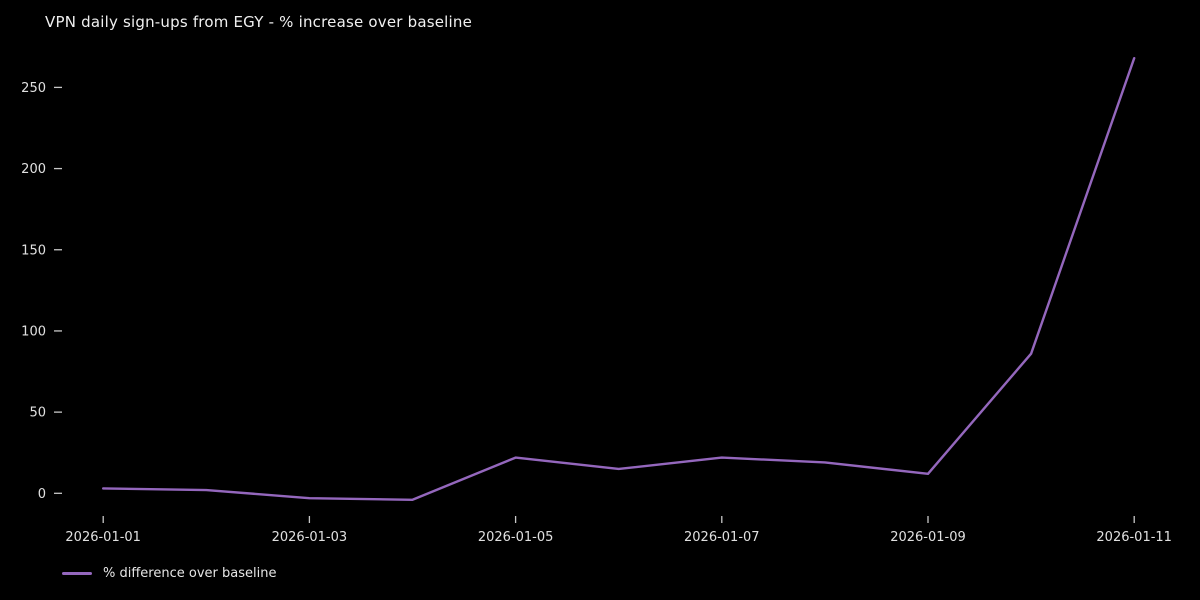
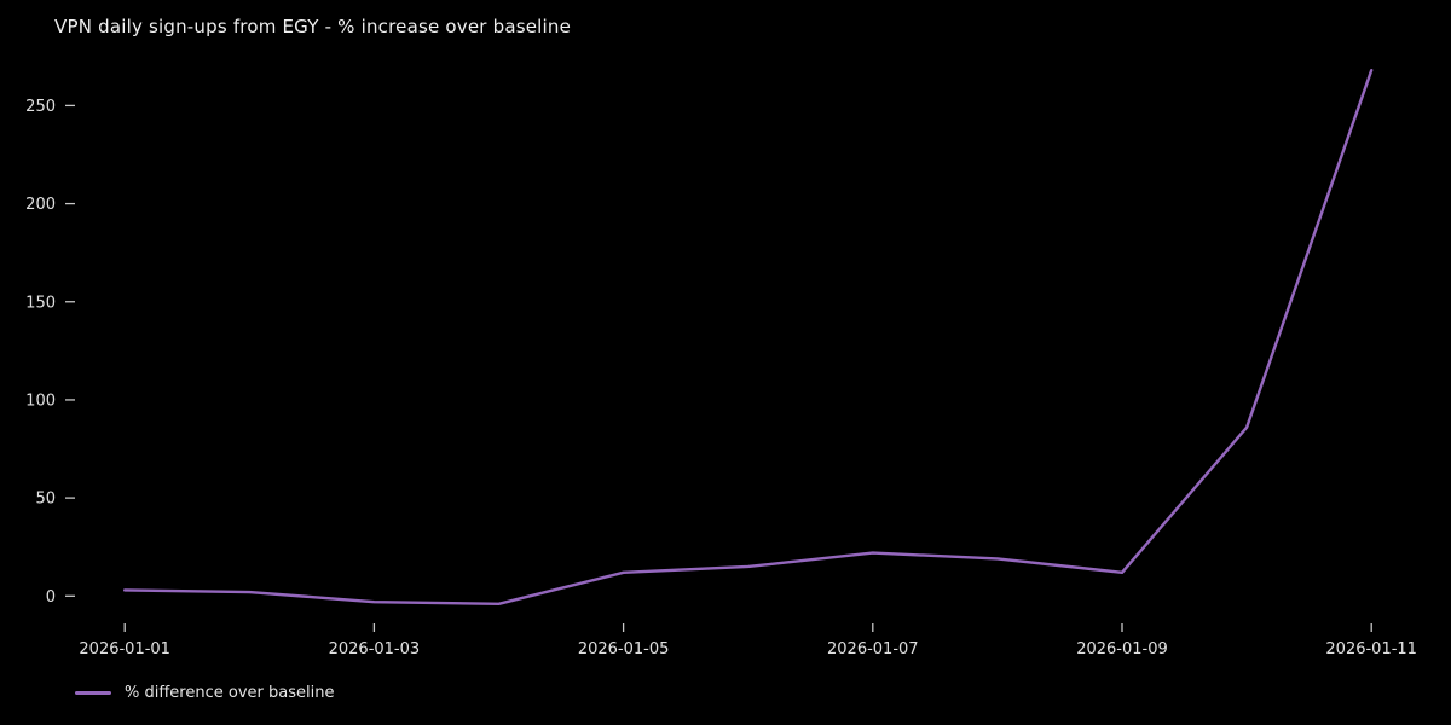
2026-01-05: 22 -> 12
